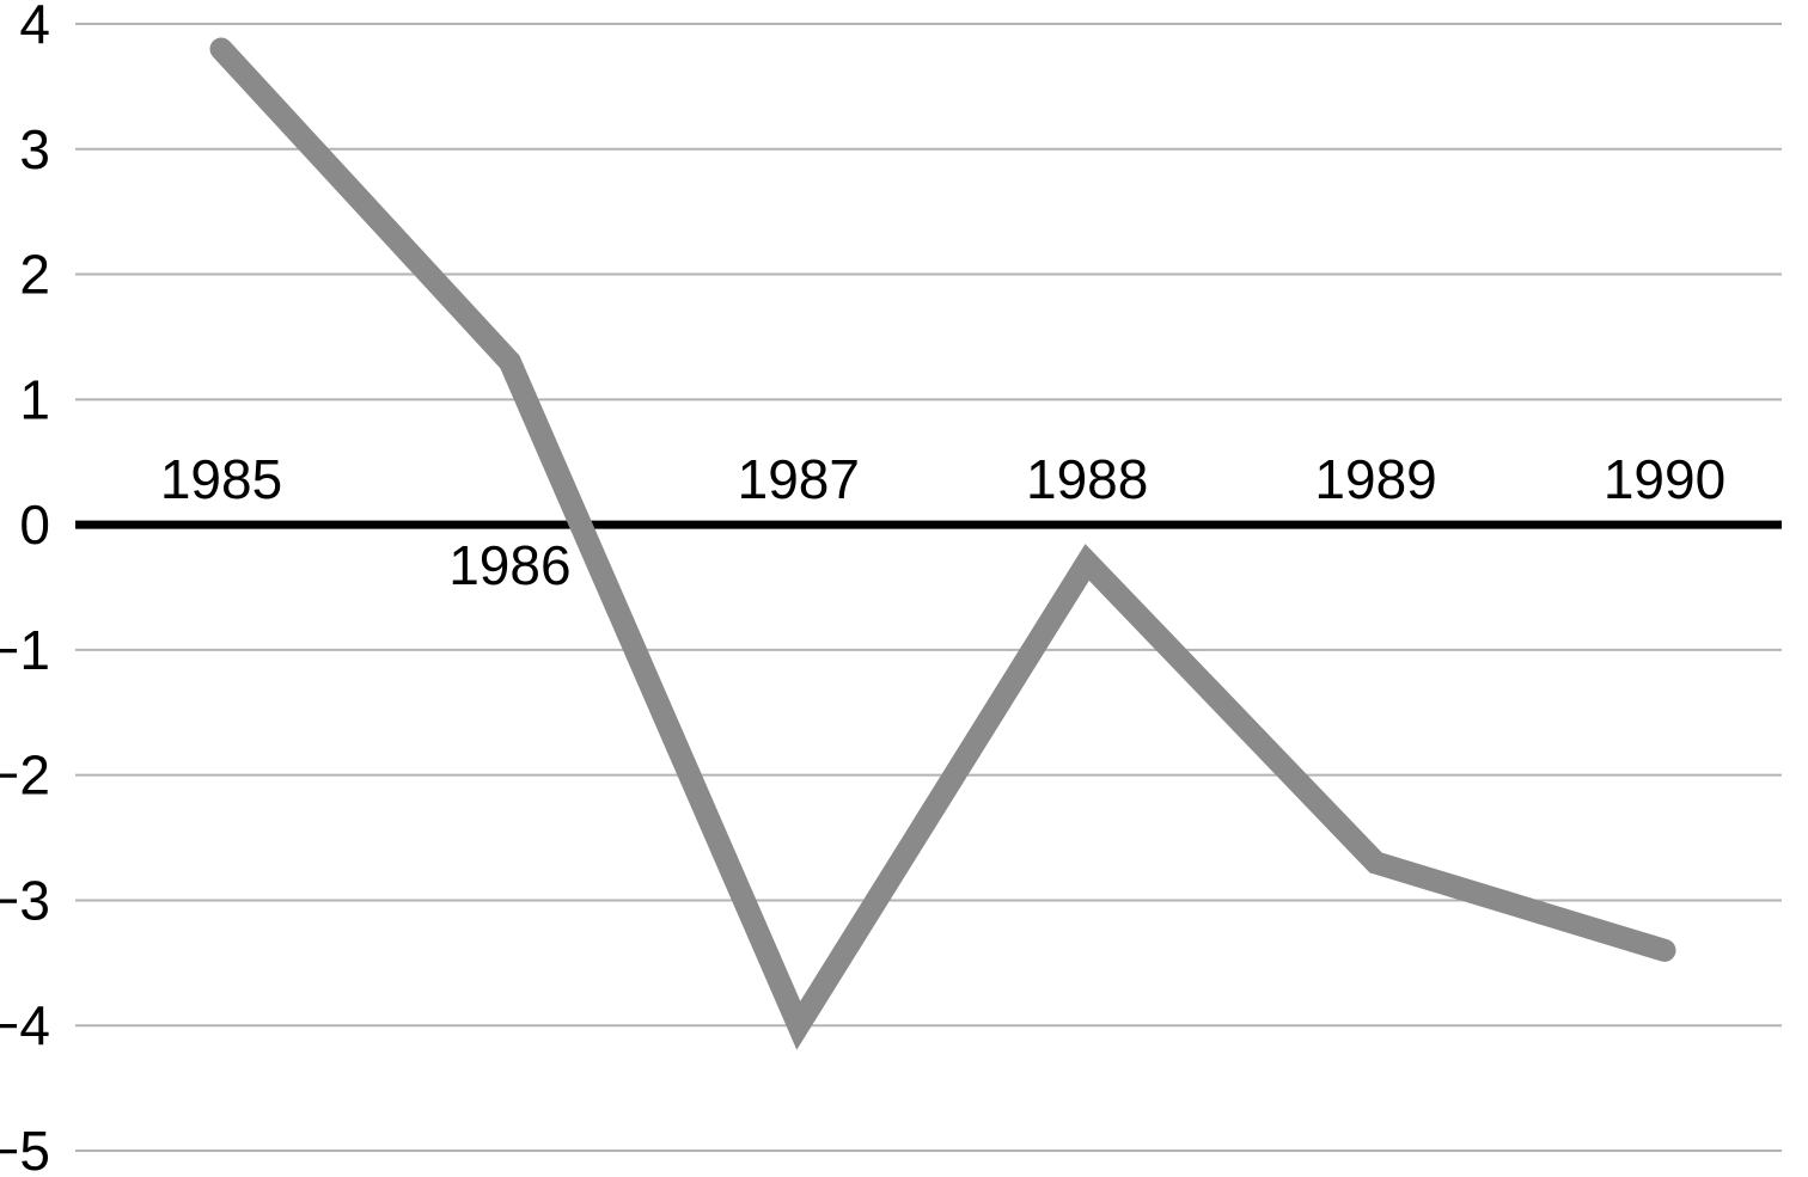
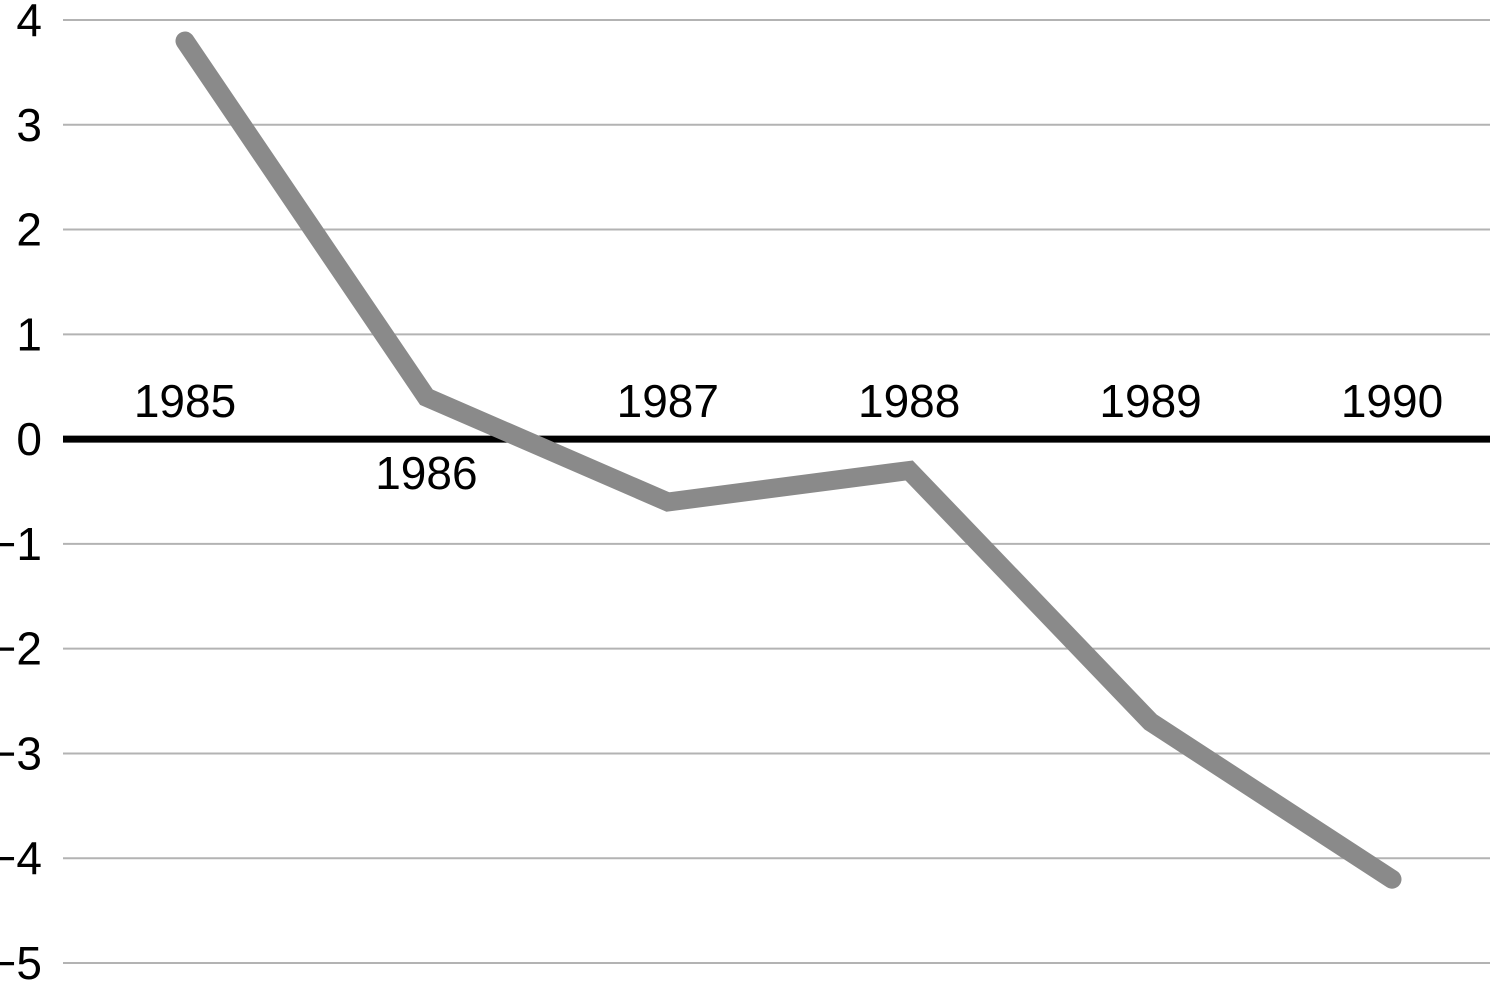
1986: 1.3 -> 0.4
1987: -4.0 -> -0.6
1990: -3.4 -> -4.2
